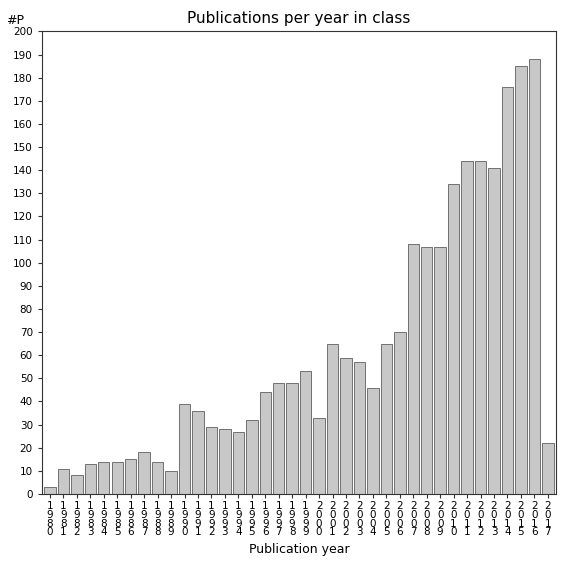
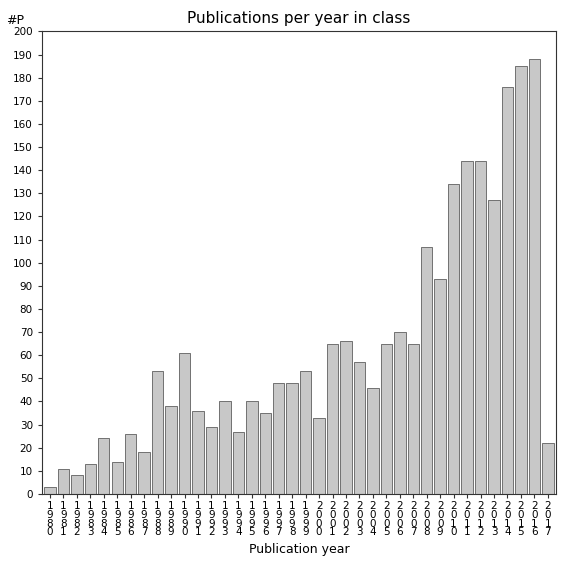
1 9 8 4: 14 -> 24
1 9 8 6: 15 -> 26
1 9 8 8: 14 -> 53
1 9 8 9: 10 -> 38
1 9 9 0: 39 -> 61
1 9 9 3: 28 -> 40
1 9 9 5: 32 -> 40
1 9 9 6: 44 -> 35
2 0 0 2: 59 -> 66
2 0 0 7: 108 -> 65
2 0 0 9: 107 -> 93
2 0 1 3: 141 -> 127
